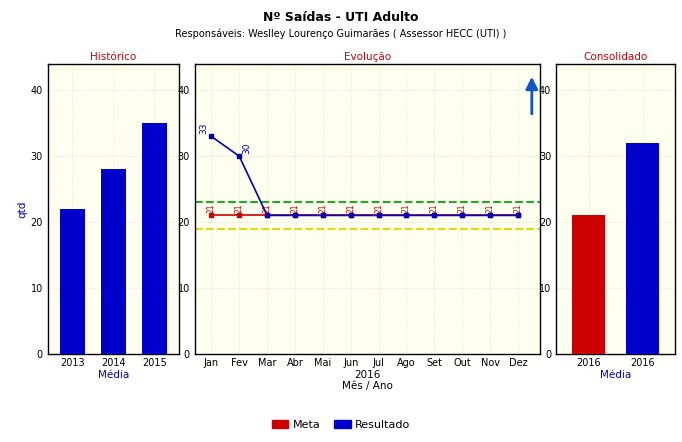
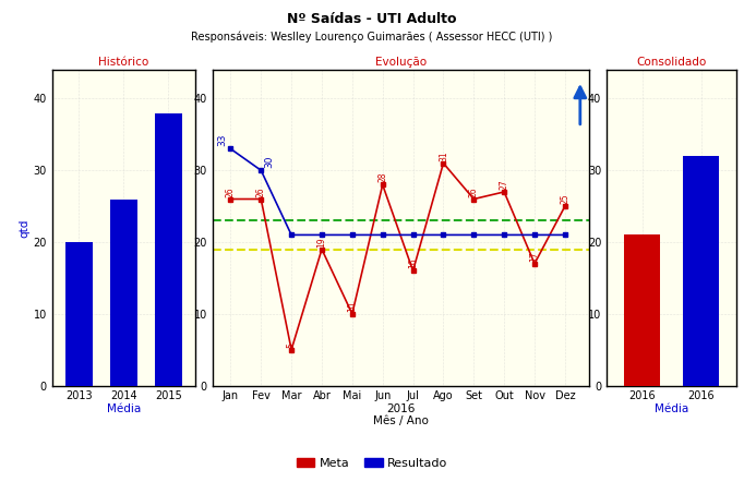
Histórico/2013: 22 -> 20
Histórico/2014: 28 -> 26
Histórico/2015: 35 -> 38
Evolução/Meta/Jan: 21 -> 26
Evolução/Meta/Fev: 21 -> 26
Evolução/Meta/Mar: 21 -> 5
Evolução/Meta/Abr: 21 -> 19
Evolução/Meta/Mai: 21 -> 10
Evolução/Meta/Jun: 21 -> 28
Evolução/Meta/Jul: 21 -> 16
Evolução/Meta/Ago: 21 -> 31
Evolução/Meta/Set: 21 -> 26
Evolução/Meta/Out: 21 -> 27
Evolução/Meta/Nov: 21 -> 17
Evolução/Meta/Dez: 21 -> 25
